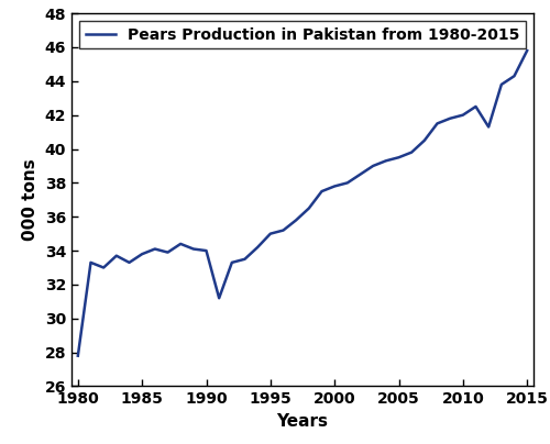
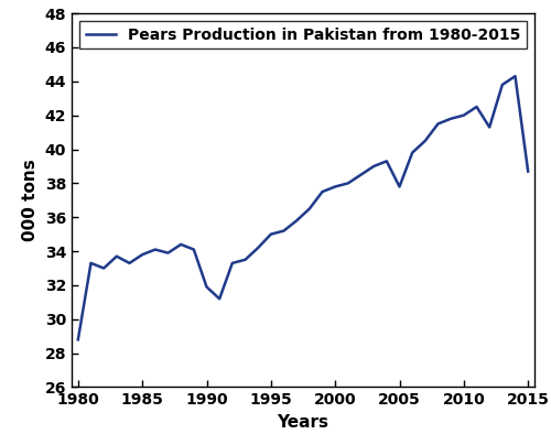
1980: 27.8 -> 28.8
1990: 34.0 -> 31.9
2005: 39.5 -> 37.8
2015: 45.8 -> 38.7
